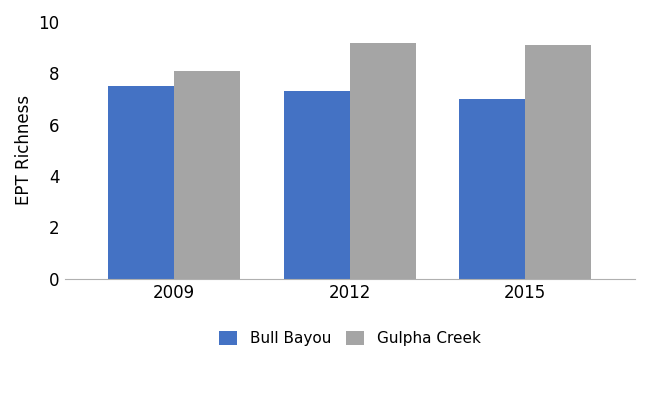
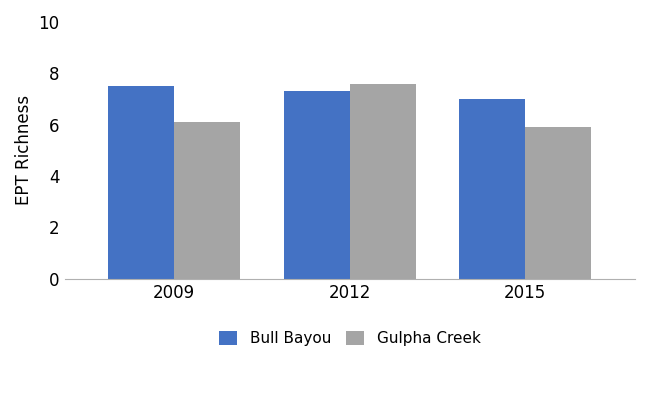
Gulpha Creek/2009: 8.1 -> 6.1
Gulpha Creek/2012: 9.2 -> 7.6
Gulpha Creek/2015: 9.1 -> 5.9
